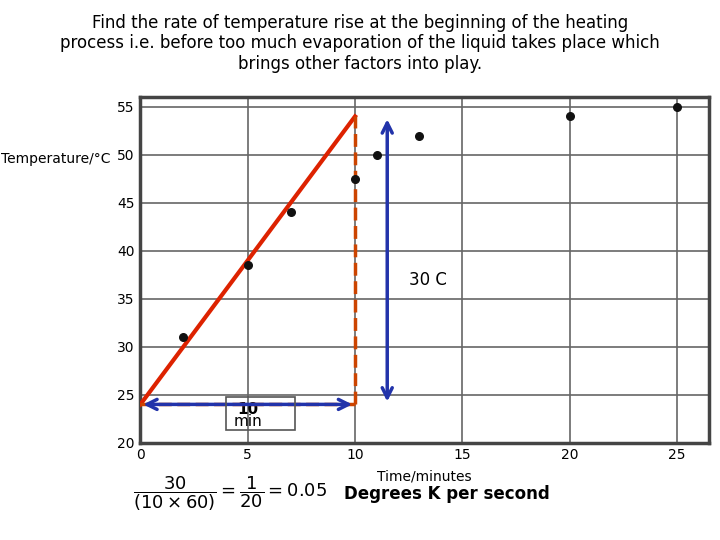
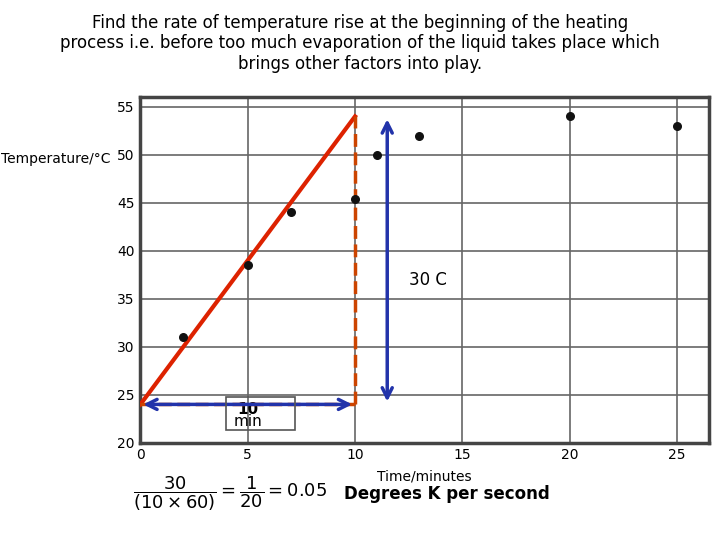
10: 47.5 -> 45.4
25: 55.0 -> 53.0
